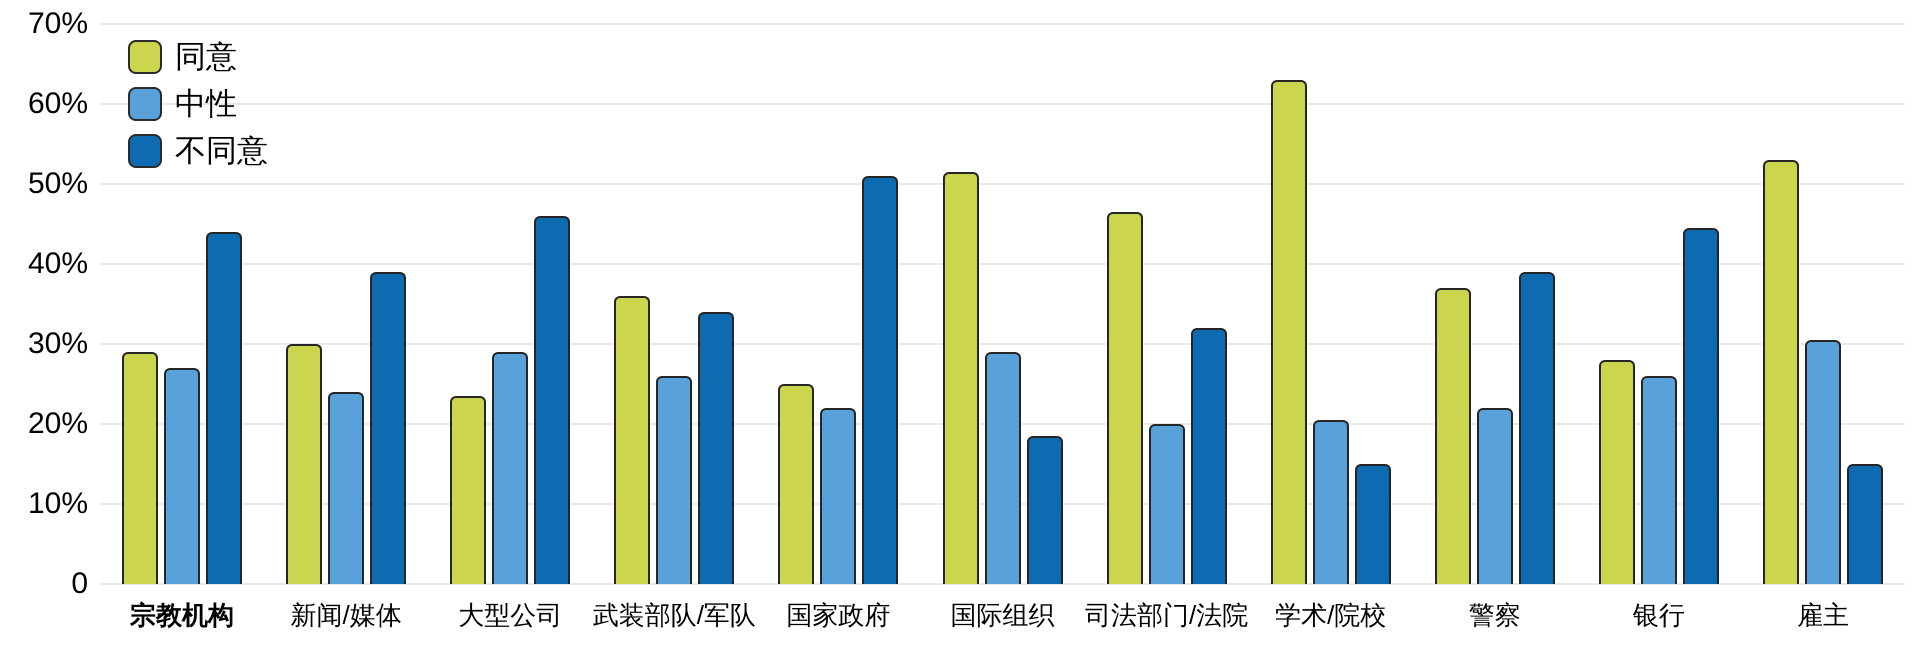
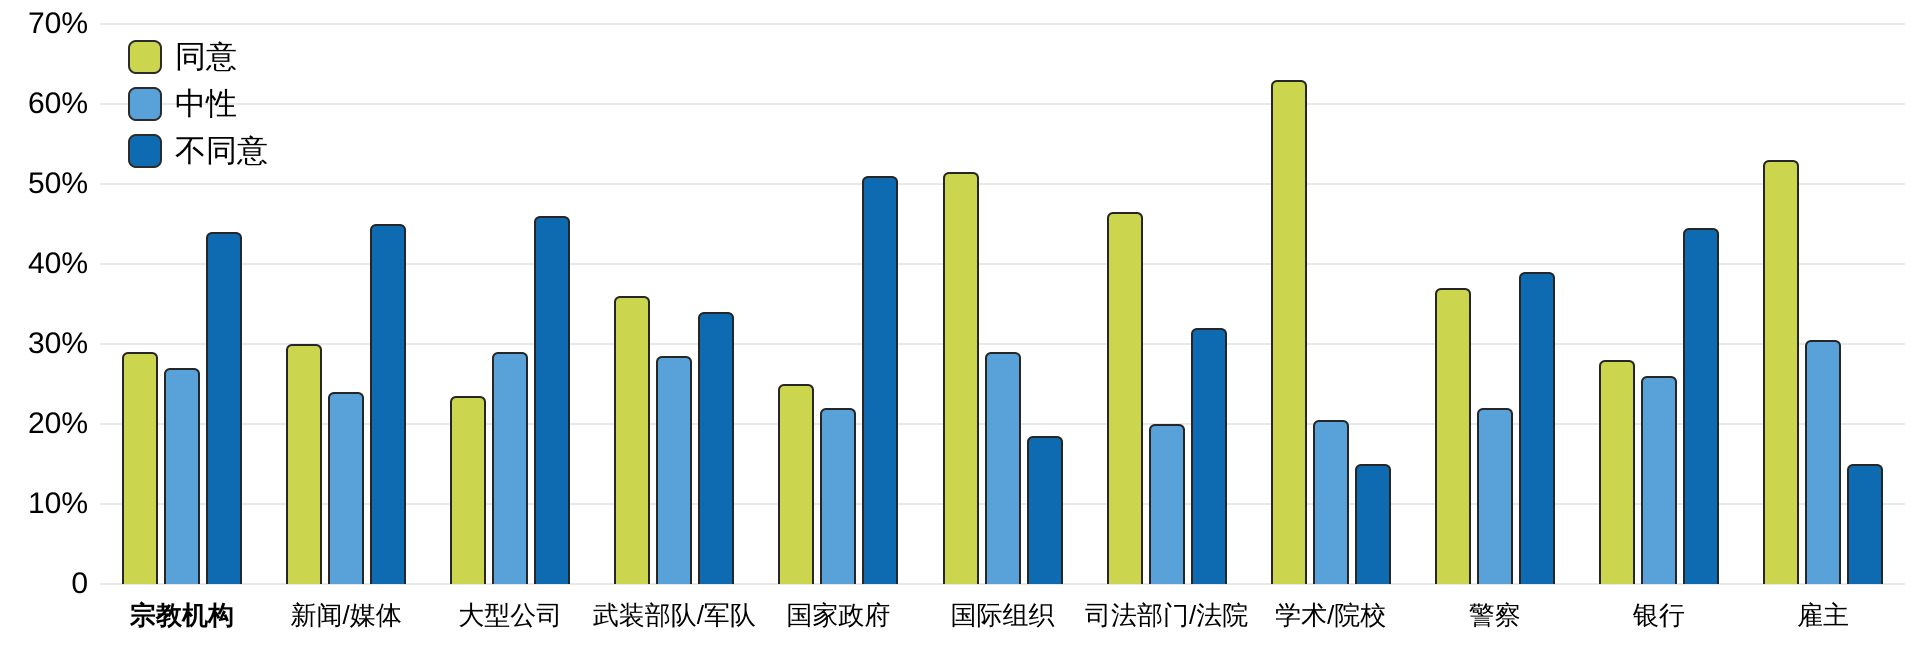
不同意/新闻/媒体: 39% -> 45%
中性/武装部队/军队: 26% -> 28%
